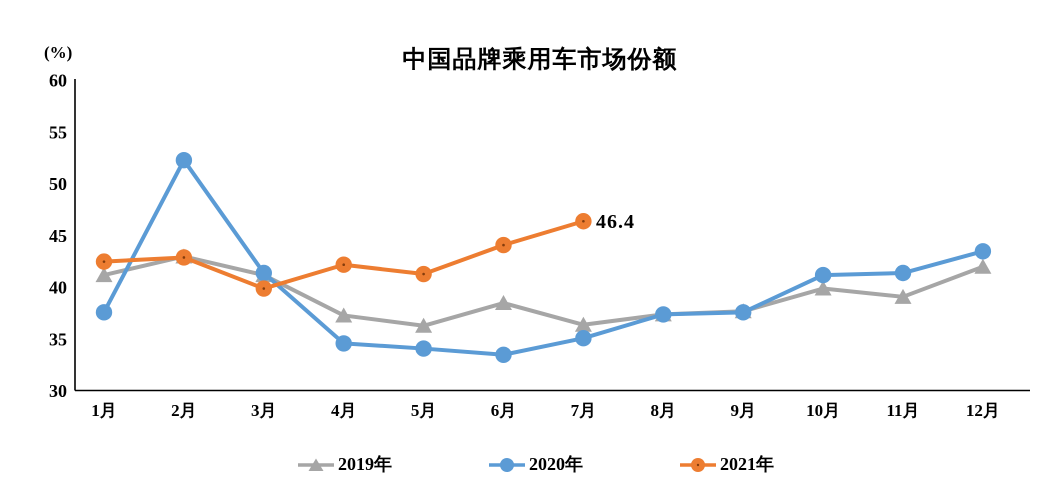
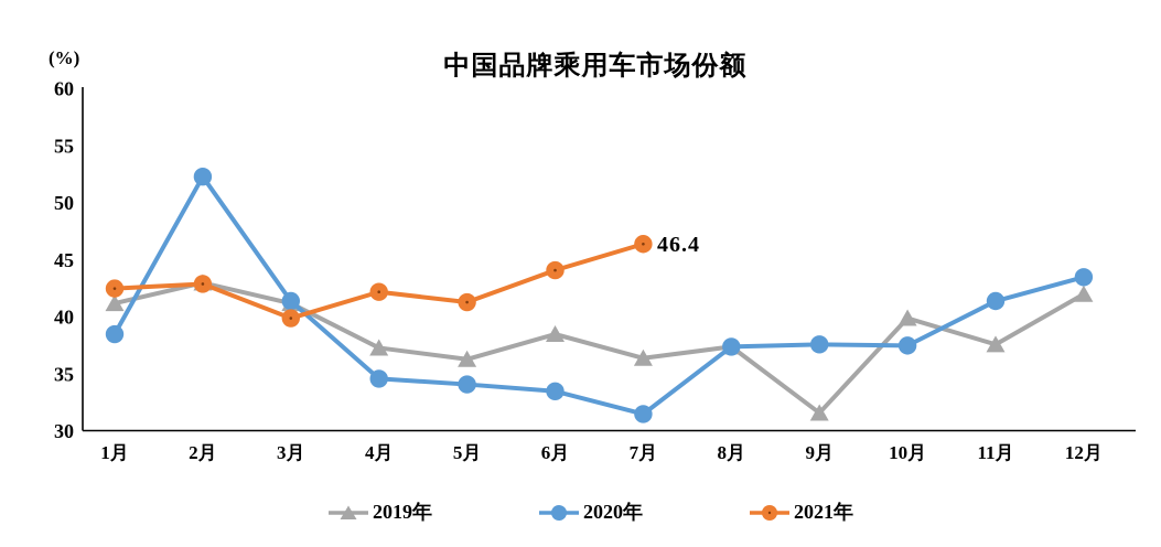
2020年/1月: 37.6 -> 38.5
2020年/7月: 35.1 -> 31.5
2019年/9月: 37.7 -> 31.6
2020年/10月: 41.2 -> 37.5
2019年/11月: 39.1 -> 37.6
